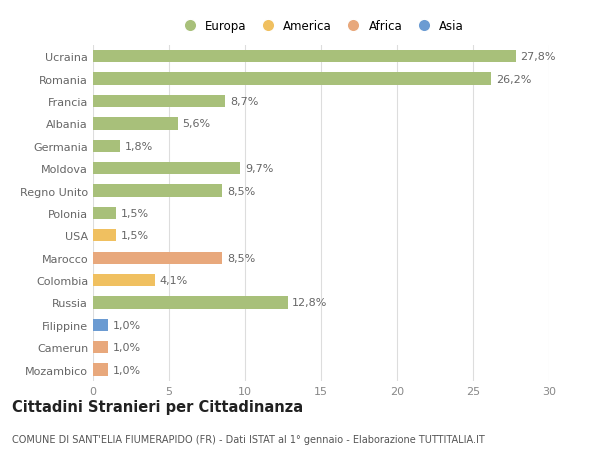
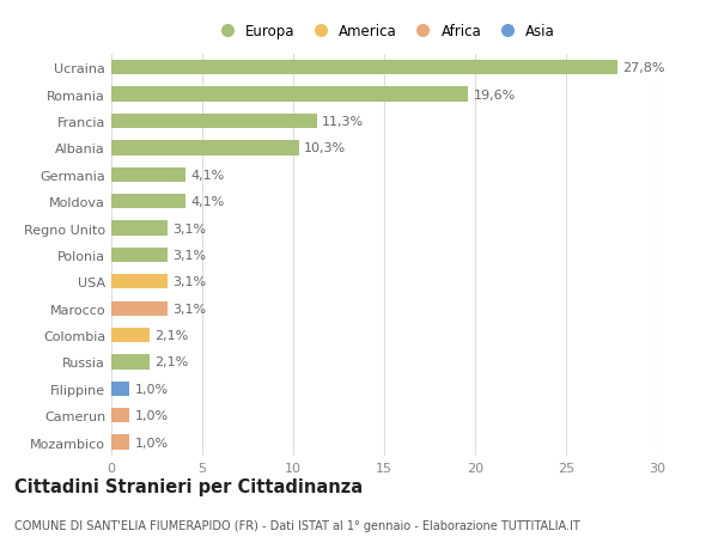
Romania: 26,2% -> 19,6%
Francia: 8,7% -> 11,3%
Albania: 5,6% -> 10,3%
Germania: 1,8% -> 4,1%
Moldova: 9,7% -> 4,1%
Regno Unito: 8,5% -> 3,1%
Polonia: 1,5% -> 3,1%
USA: 1,5% -> 3,1%
Marocco: 8,5% -> 3,1%
Colombia: 4,1% -> 2,1%
Russia: 12,8% -> 2,1%
